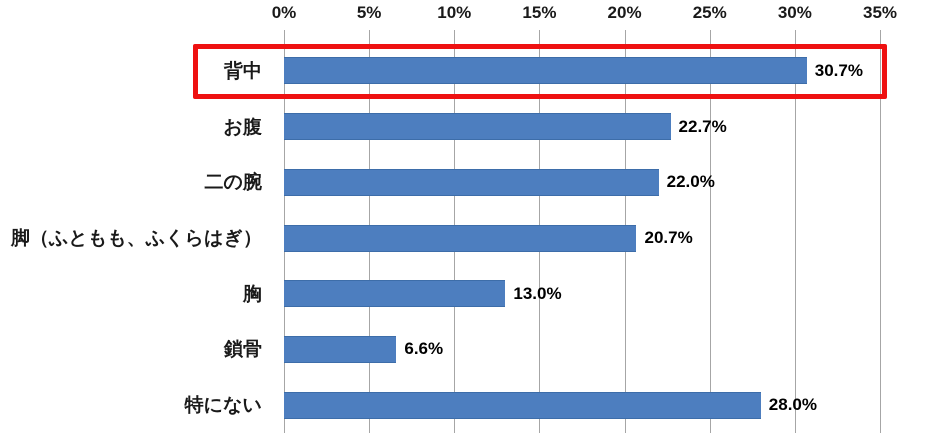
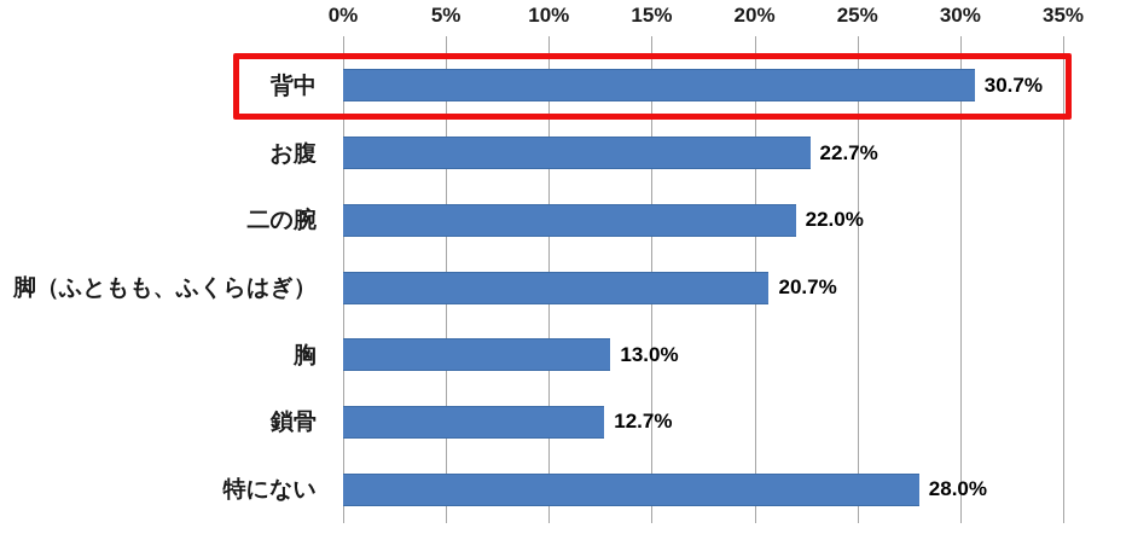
鎖骨: 6.6% -> 12.7%
